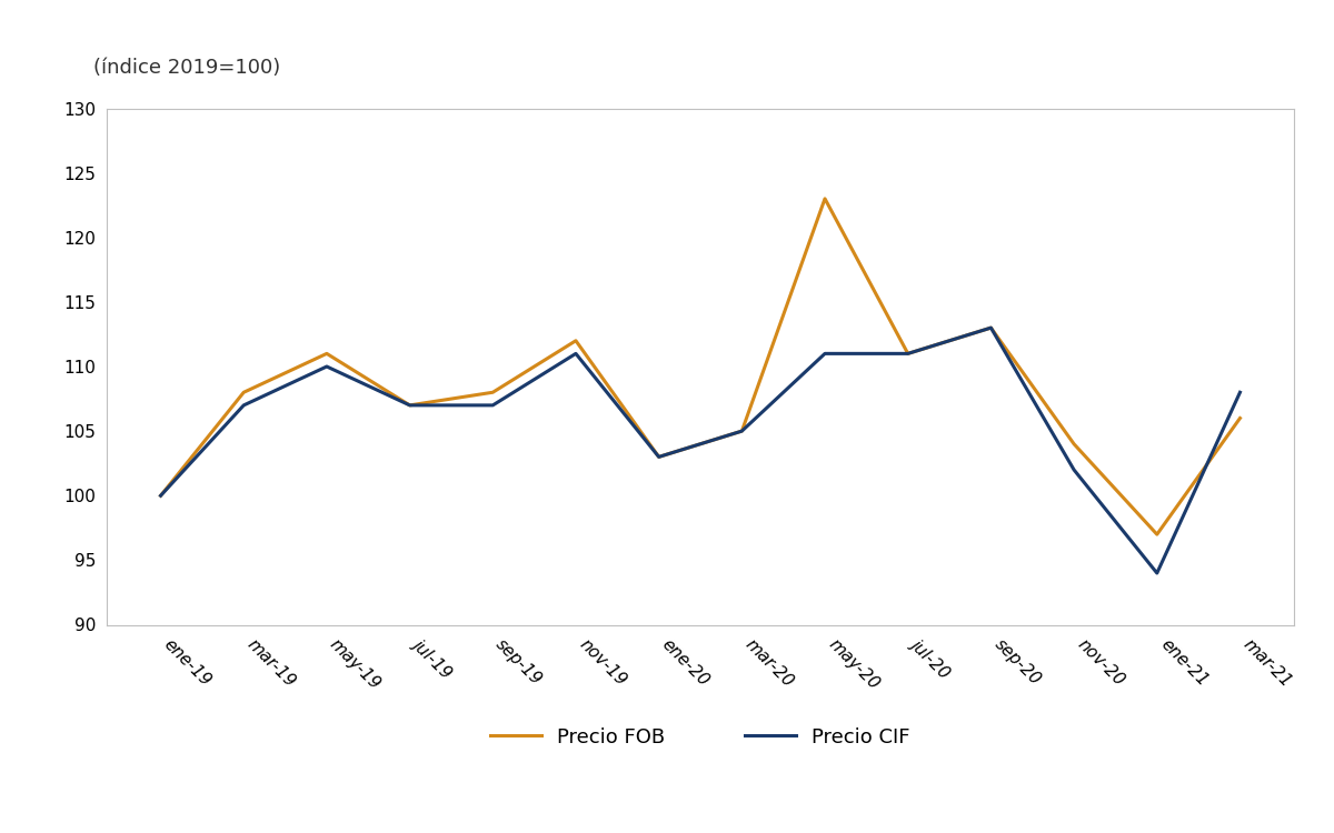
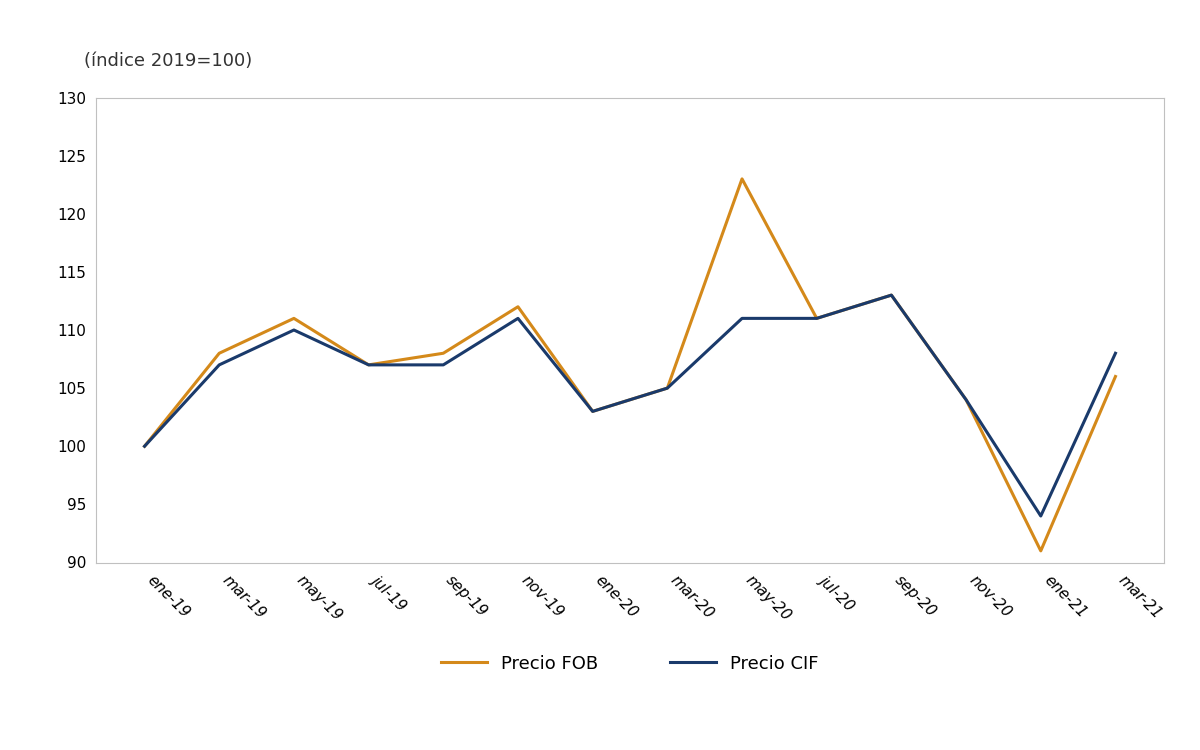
Precio CIF/nov-20: 102 -> 104
Precio FOB/ene-21: 97 -> 91
